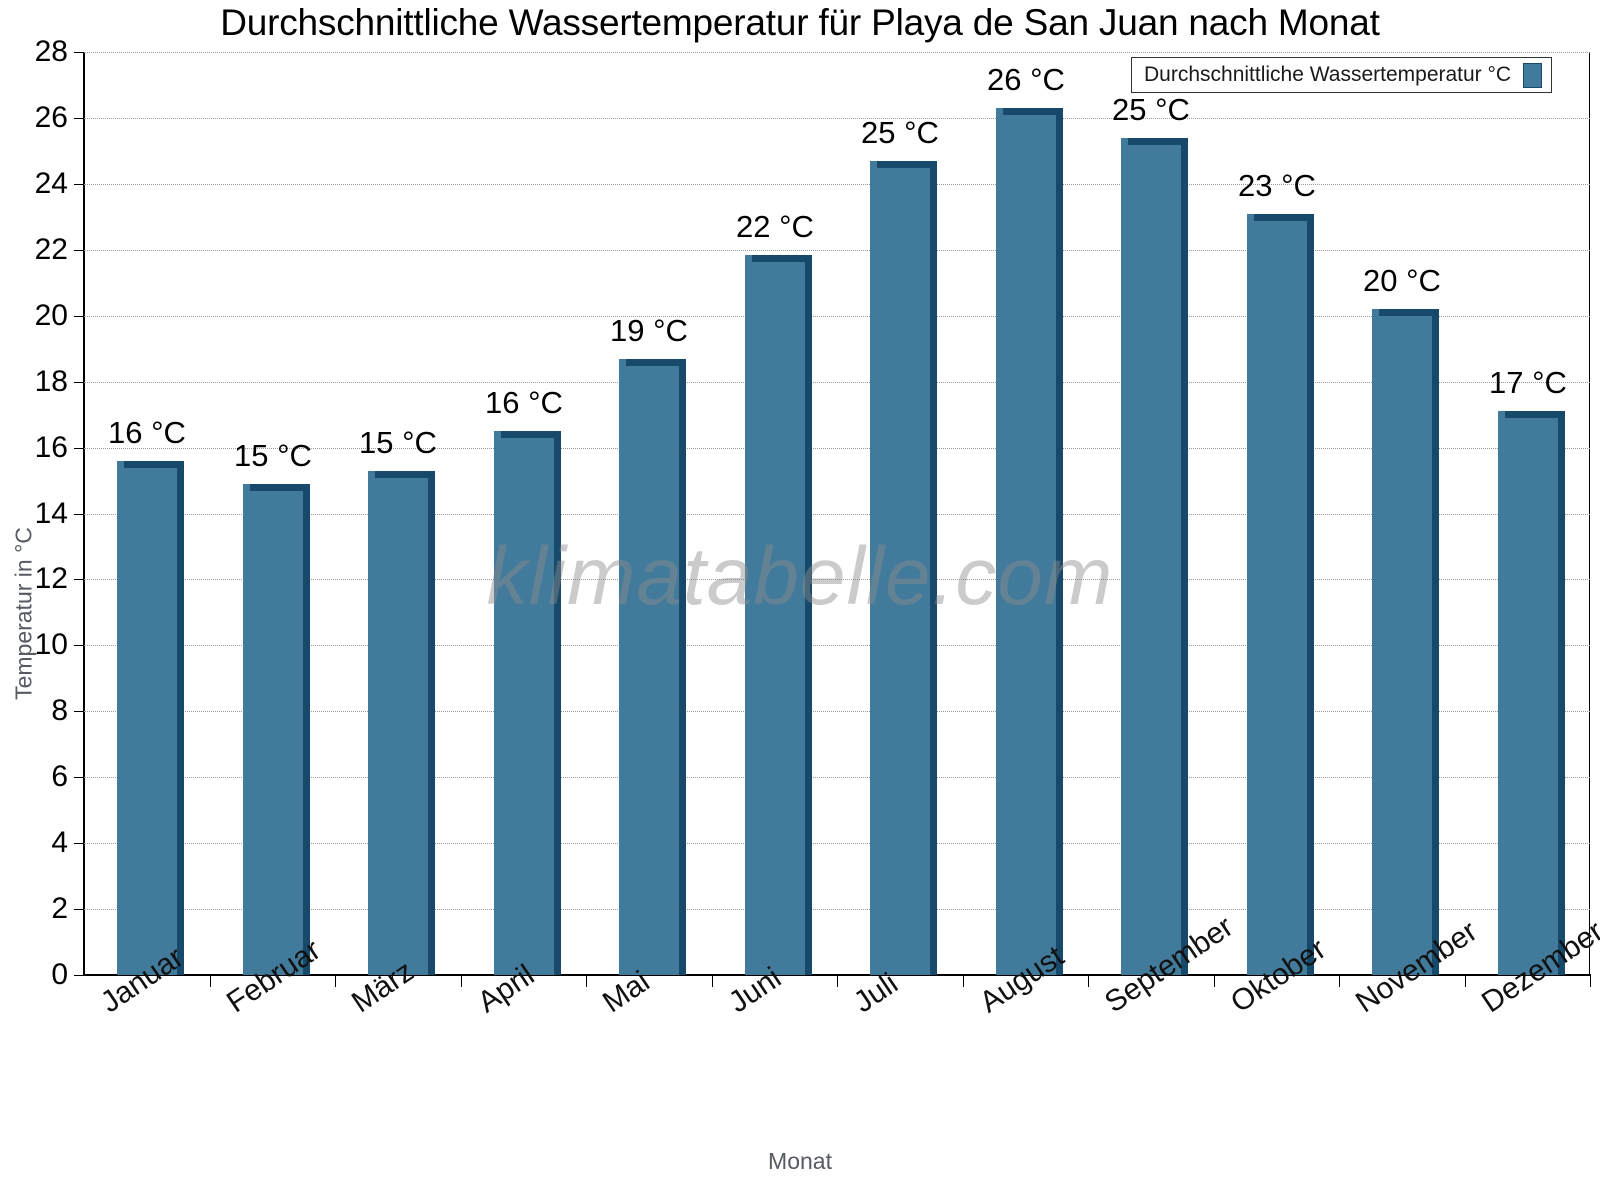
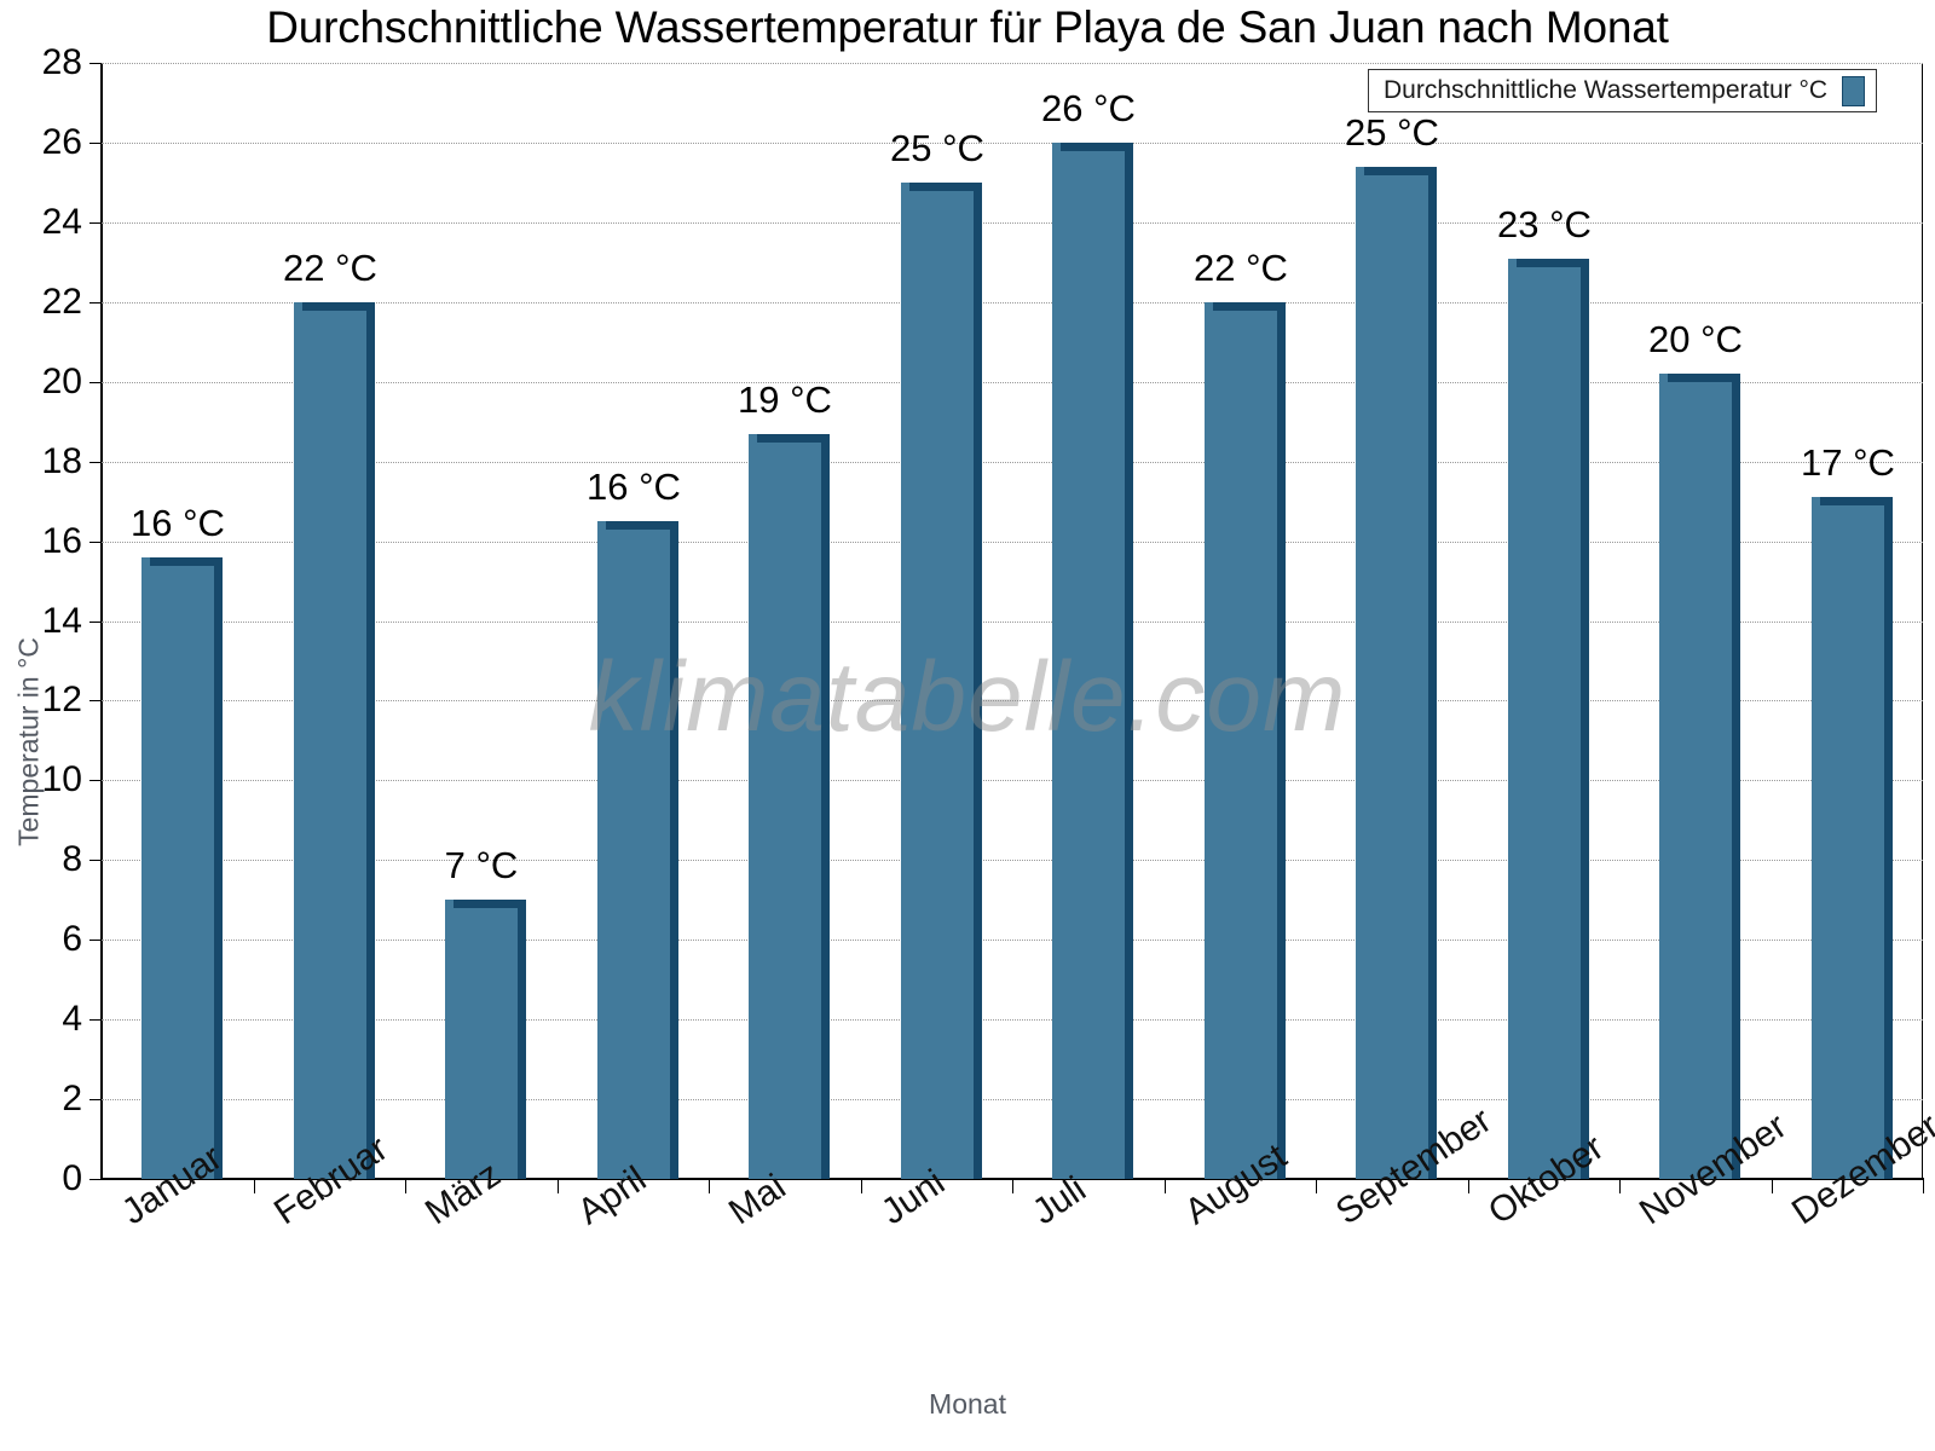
Februar: 15 -> 22
März: 15 -> 7
Juni: 22 -> 25
Juli: 25 -> 26
August: 26 -> 22
